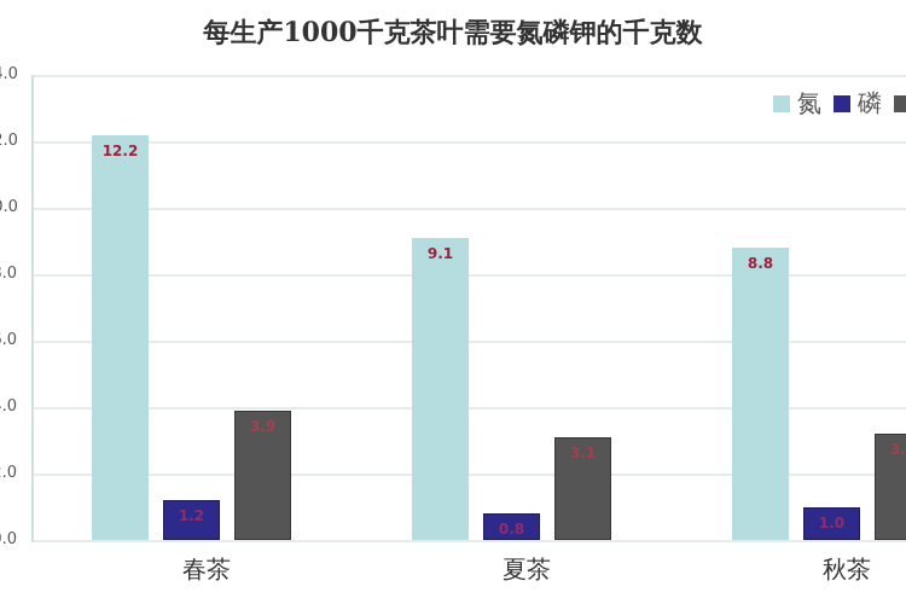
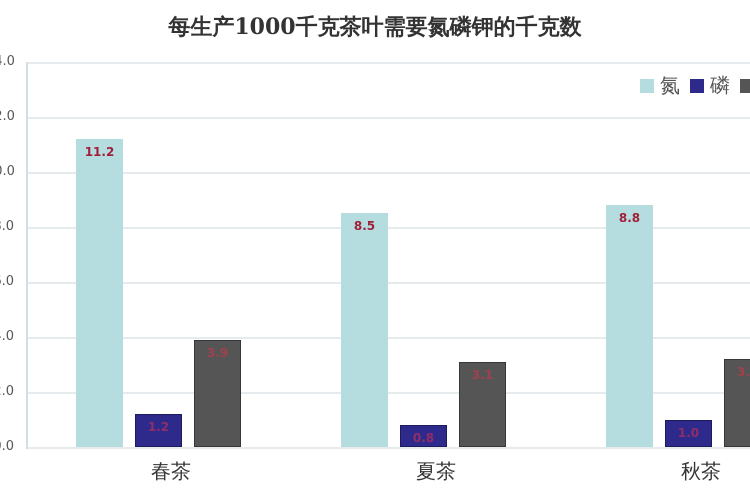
氮/春茶: 12.2 -> 11.2
氮/夏茶: 9.1 -> 8.5
